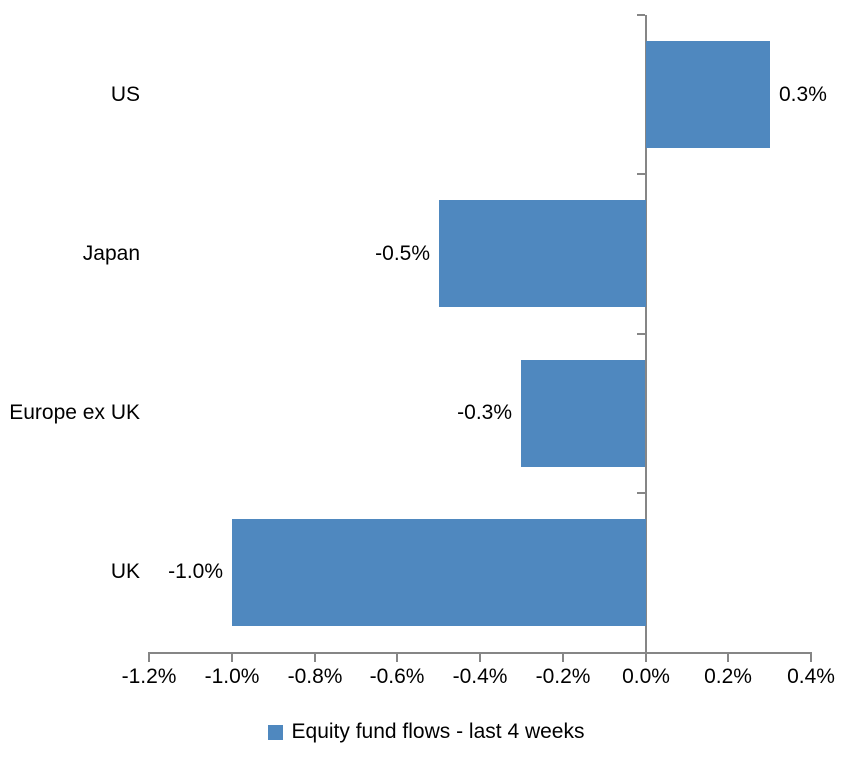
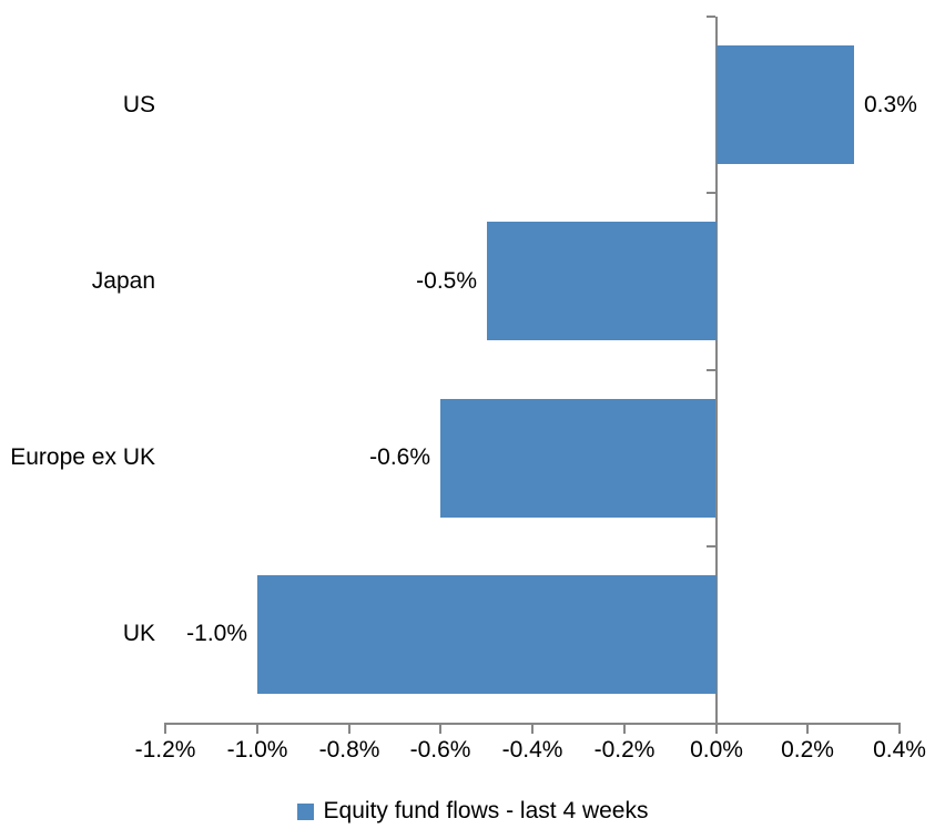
Europe ex UK: -0.3% -> -0.6%
